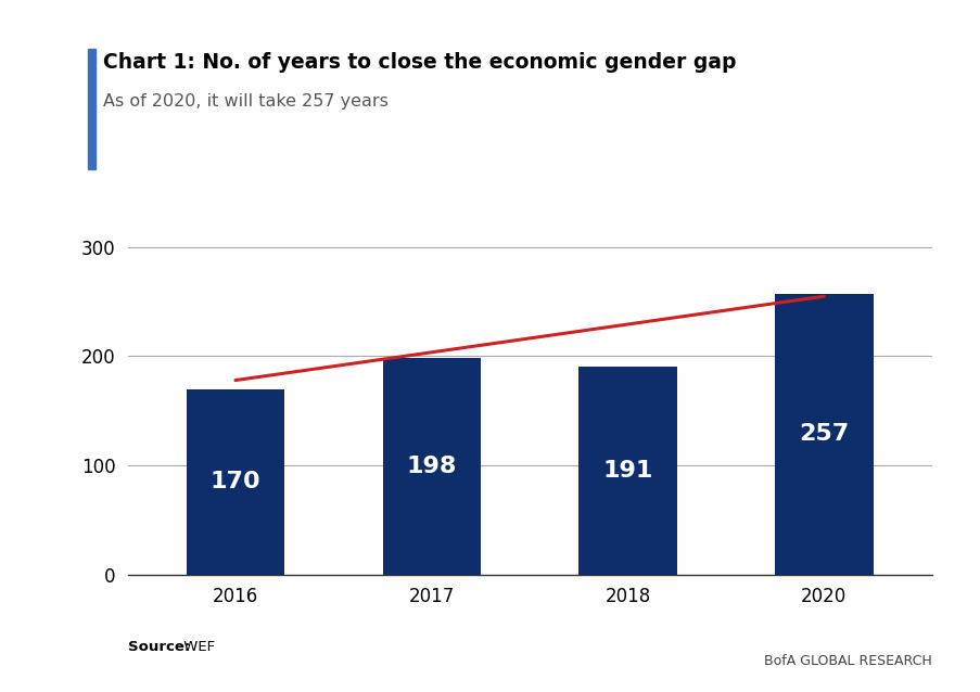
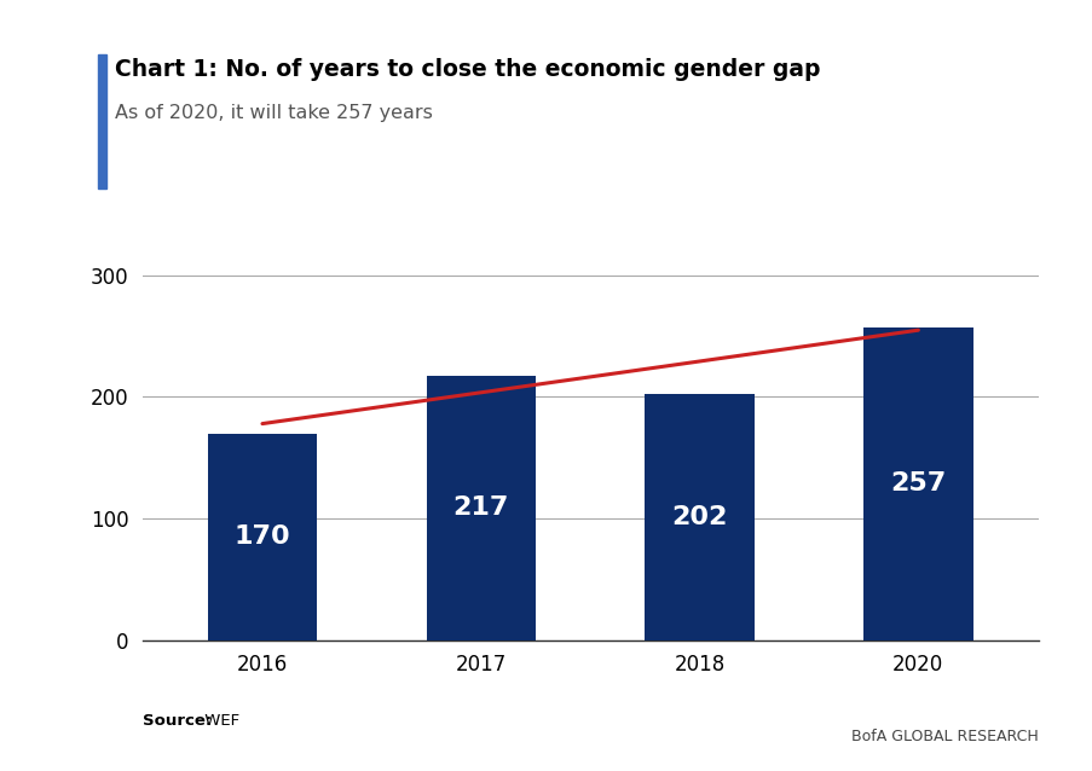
2017: 198 -> 217
2018: 191 -> 202
